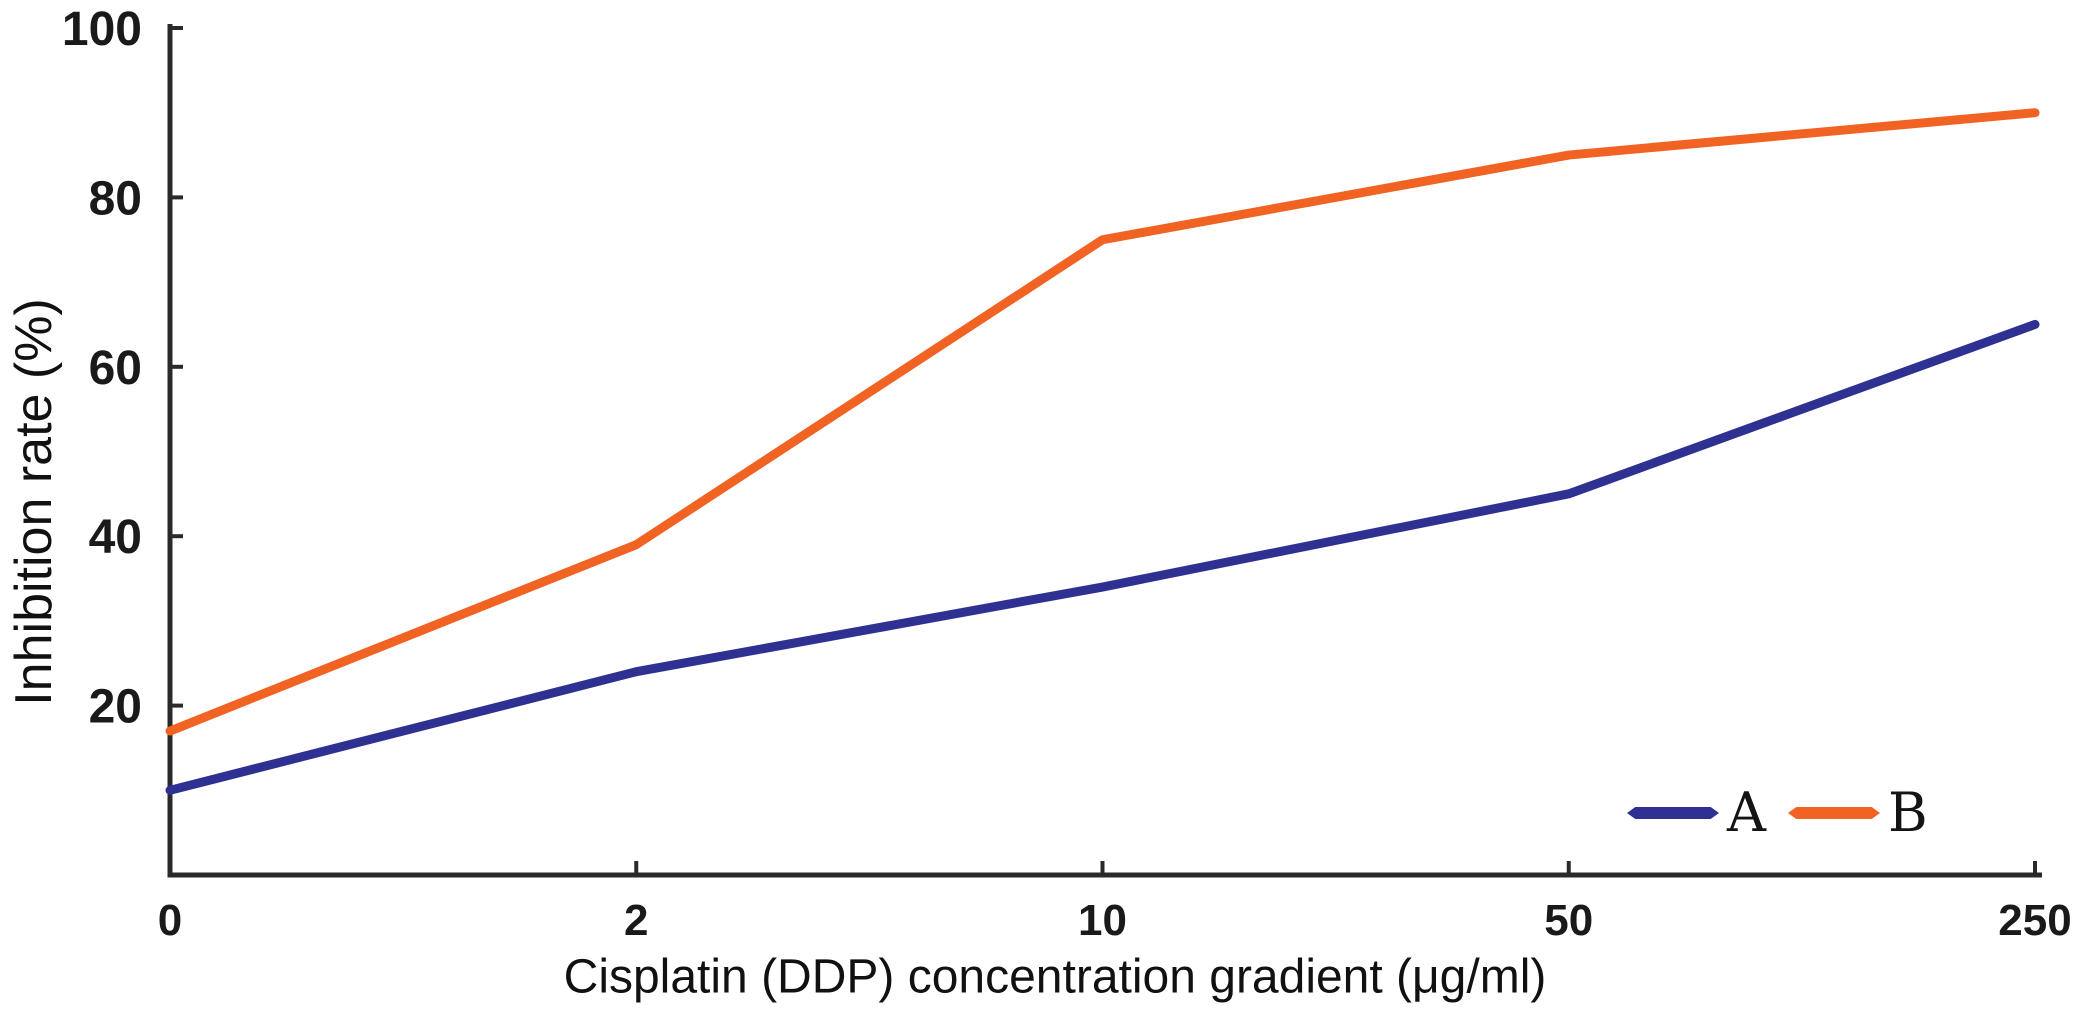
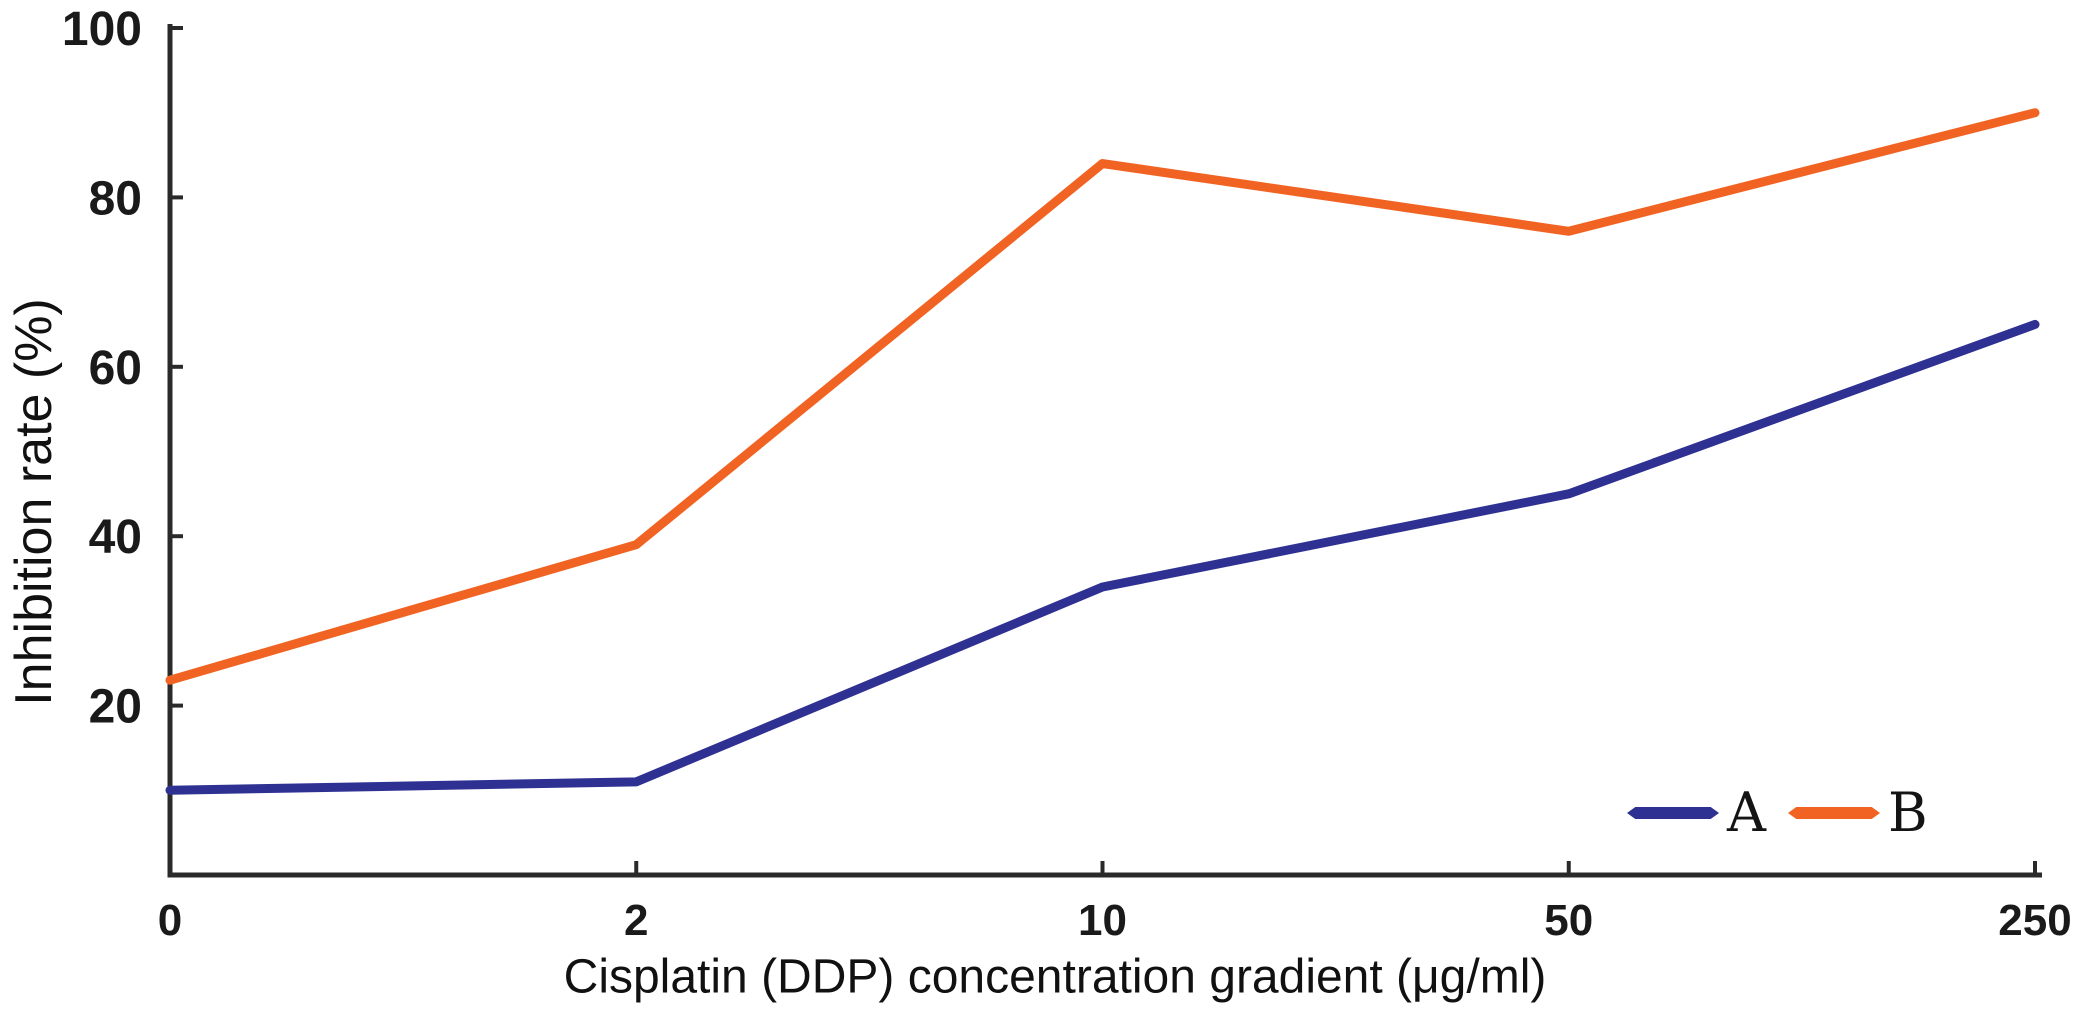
B/0: 17 -> 23
A/2: 24 -> 11
B/10: 75 -> 84
B/50: 85 -> 76
